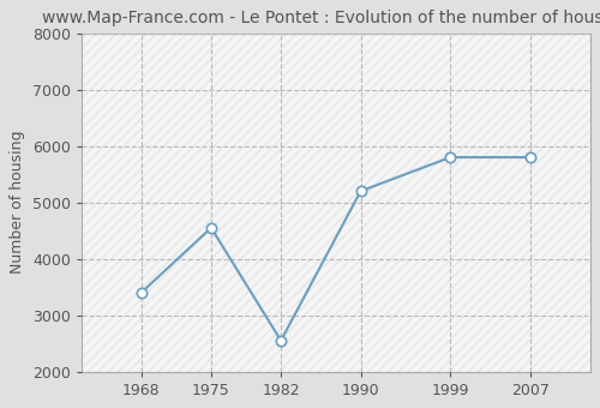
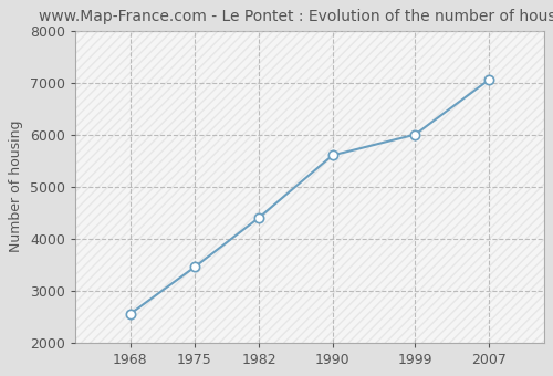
1968: 3400 -> 2550
1975: 4550 -> 3450
1982: 2550 -> 4400
1990: 5200 -> 5600
1999: 5800 -> 6000
2007: 5800 -> 7050
